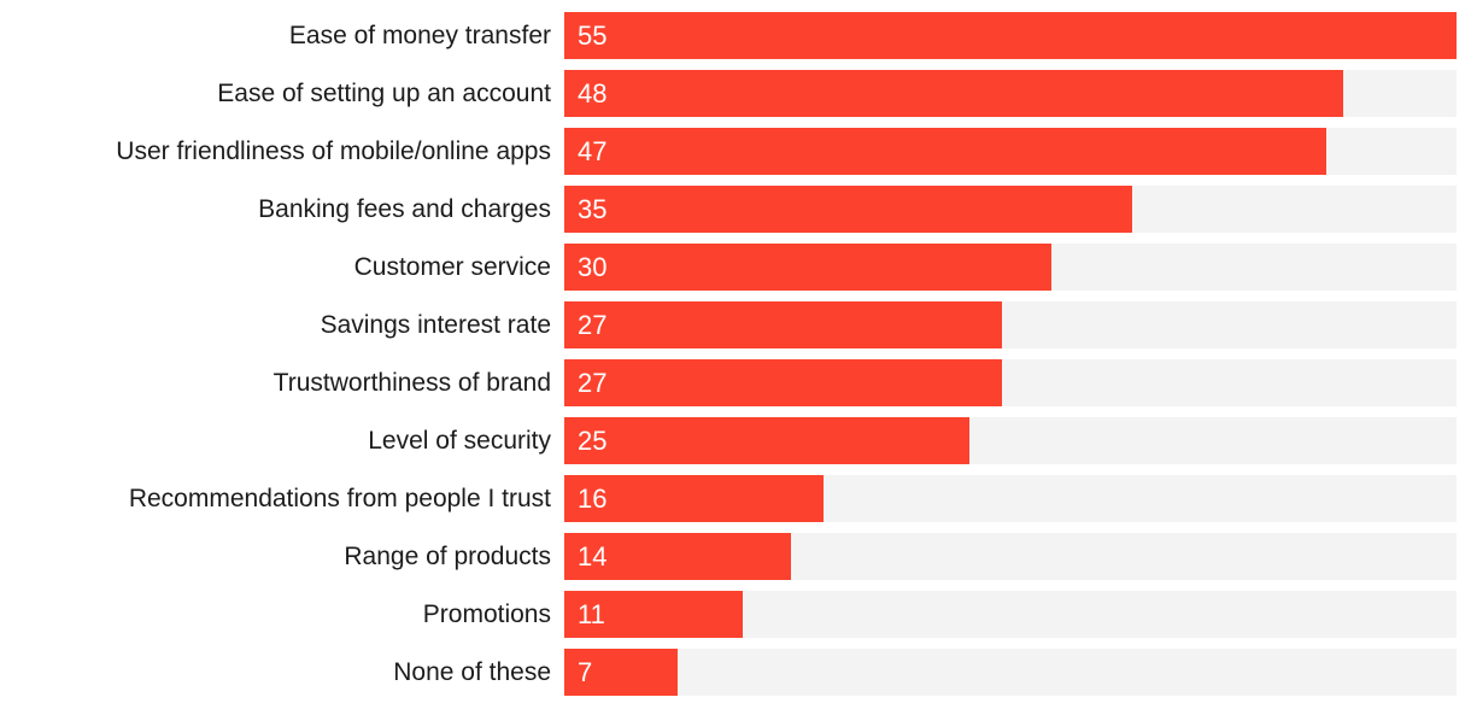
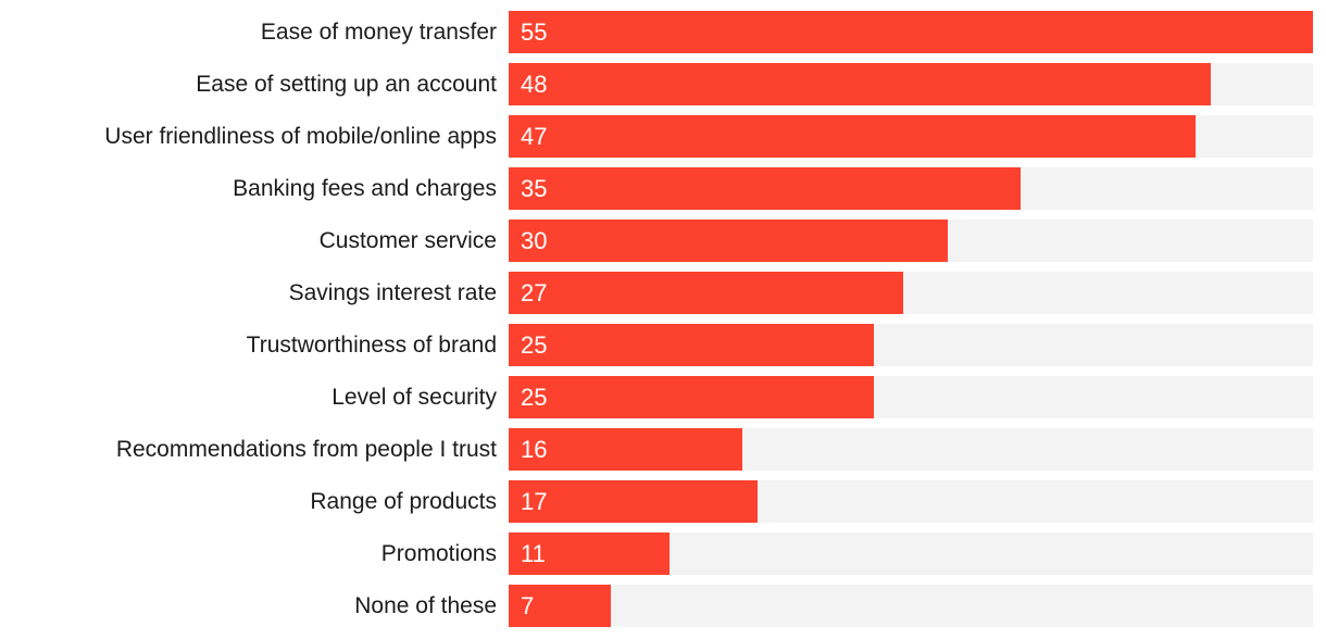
Trustworthiness of brand: 27 -> 25
Range of products: 14 -> 17
